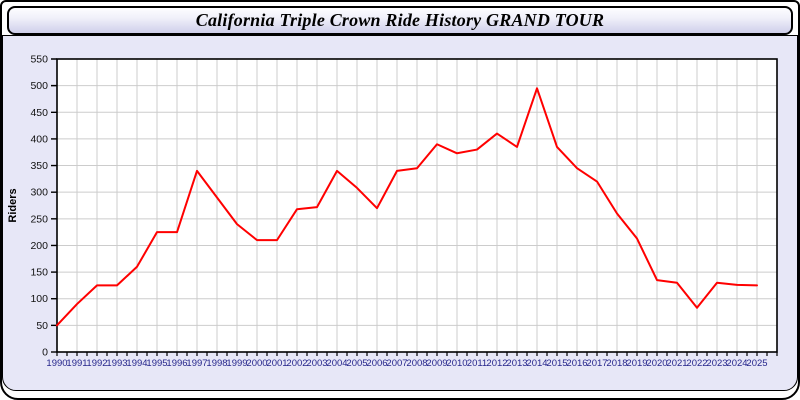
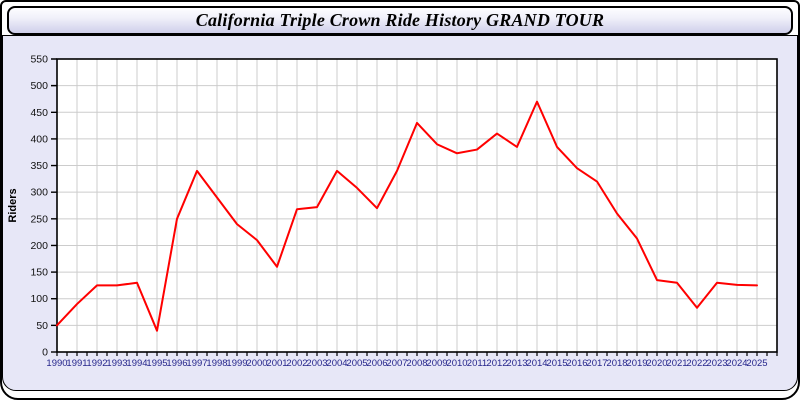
1994: 160 -> 130
1995: 220 -> 40
1996: 220 -> 250
2001: 210 -> 160
2008: 340 -> 430
2014: 500 -> 470
